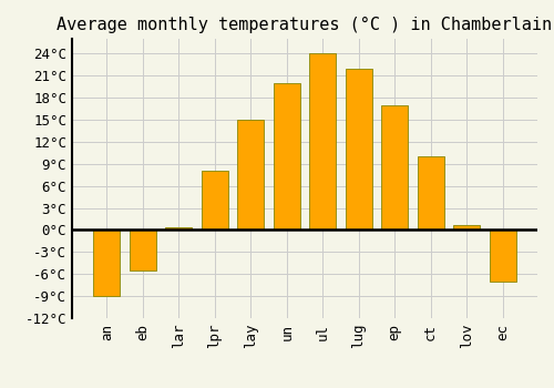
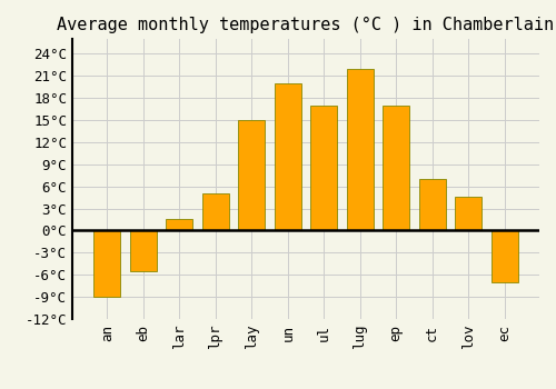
lar: 0.3°C -> 1.6°C
lpr: 8.0°C -> 5.0°C
ul: 24.0°C -> 17.0°C
ct: 10.0°C -> 7.0°C
lov: 0.7°C -> 4.6°C
